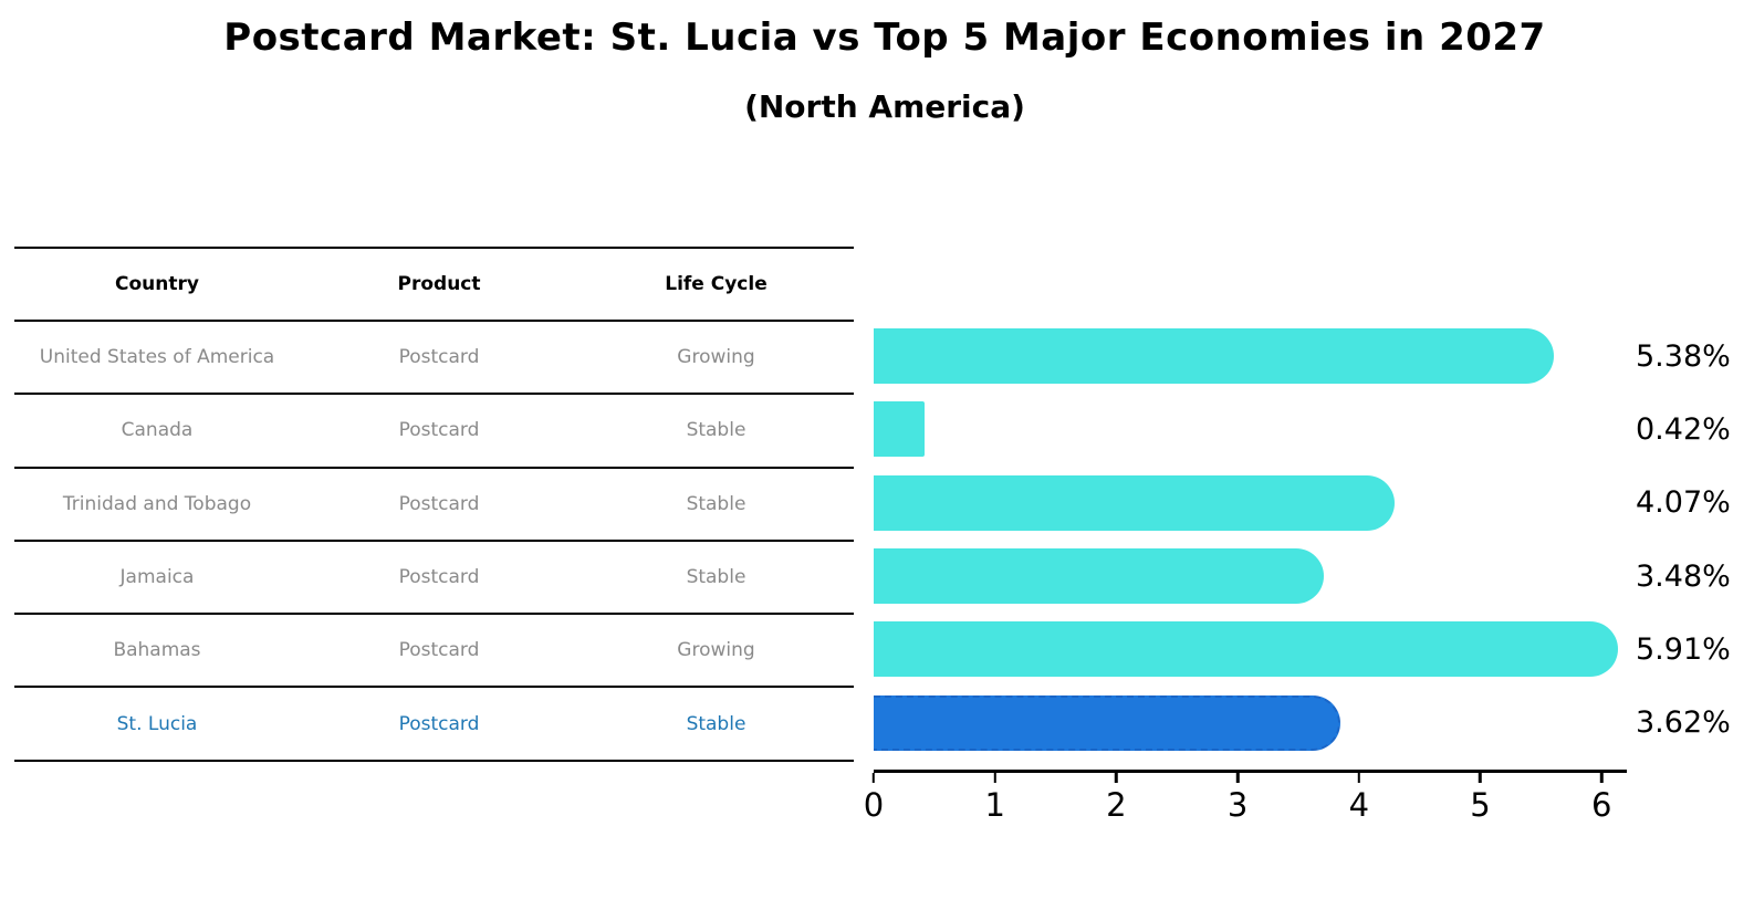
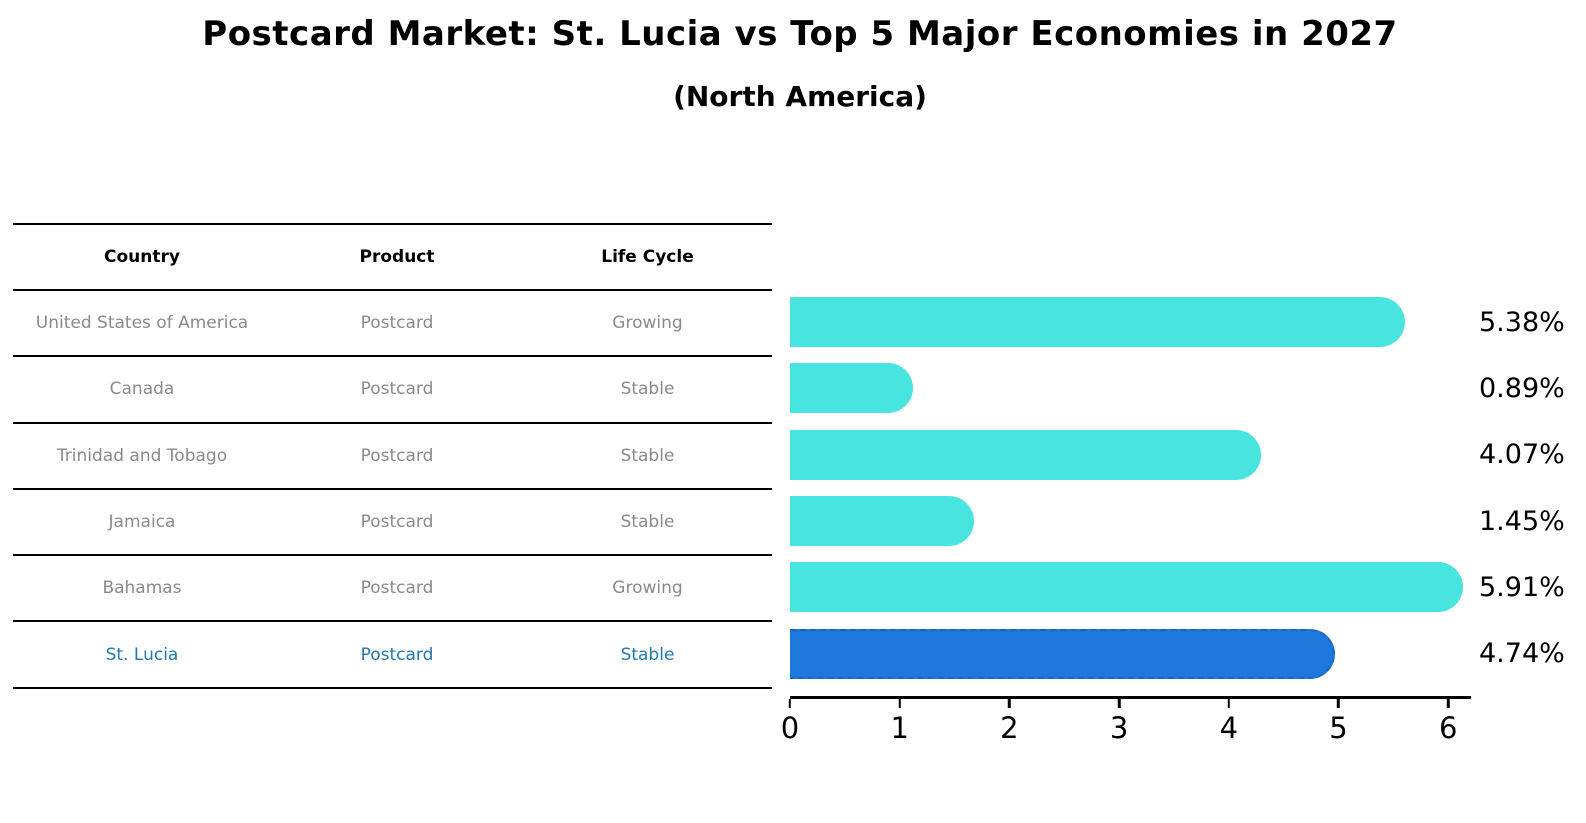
Canada: 0.42% -> 0.89%
Jamaica: 3.48% -> 1.45%
St. Lucia: 3.62% -> 4.74%
